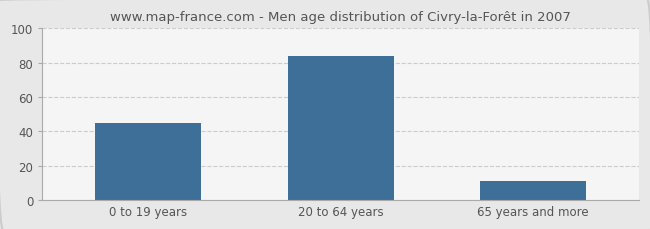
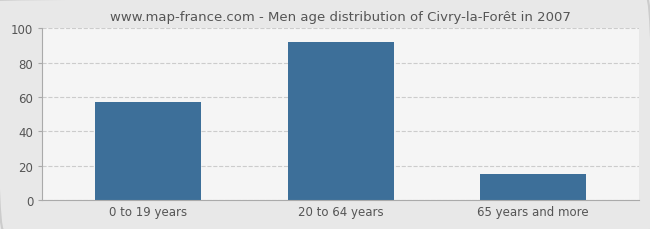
0 to 19 years: 45 -> 57
20 to 64 years: 84 -> 92
65 years and more: 11 -> 15
